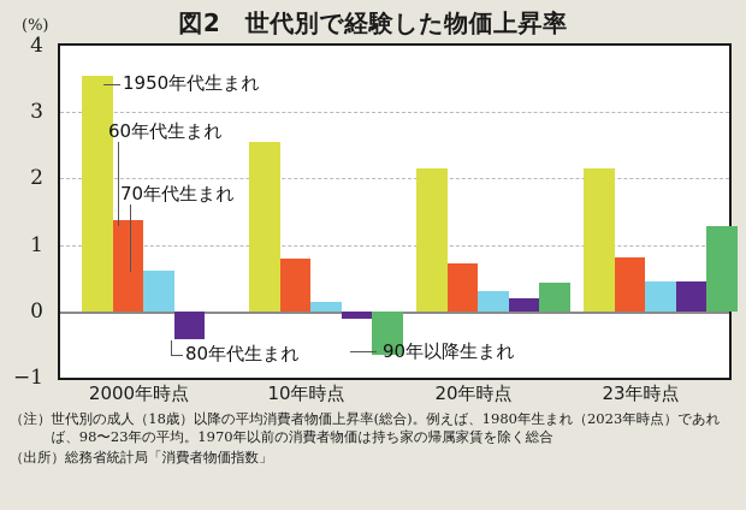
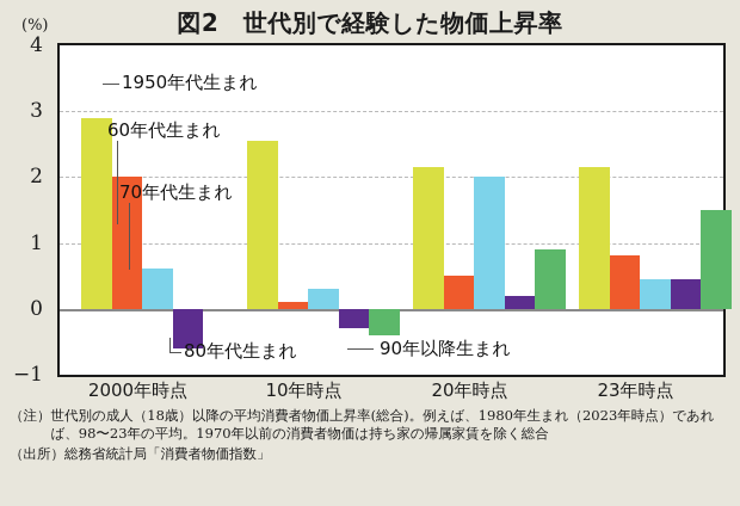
1950年代生まれ/2000年時点: 3.5 -> 2.9
60年代生まれ/2000年時点: 1.4 -> 2.0
80年代生まれ/2000年時点: -0.4 -> -0.6
60年代生まれ/10年時点: 0.8 -> 0.1
70年代生まれ/10年時点: 0.1 -> 0.3
80年代生まれ/10年時点: -0.1 -> -0.3
90年以降生まれ/10年時点: -0.7 -> -0.4
60年代生まれ/20年時点: 0.7 -> 0.5
70年代生まれ/20年時点: 0.3 -> 2.0
90年以降生まれ/20年時点: 0.4 -> 0.9
90年以降生まれ/23年時点: 1.3 -> 1.5
